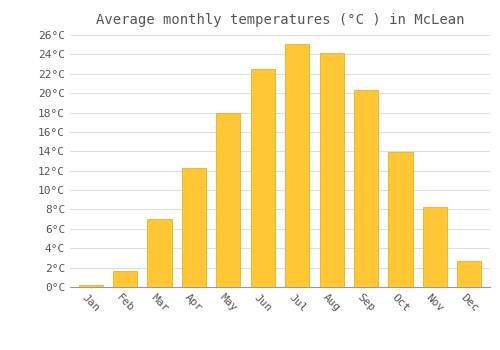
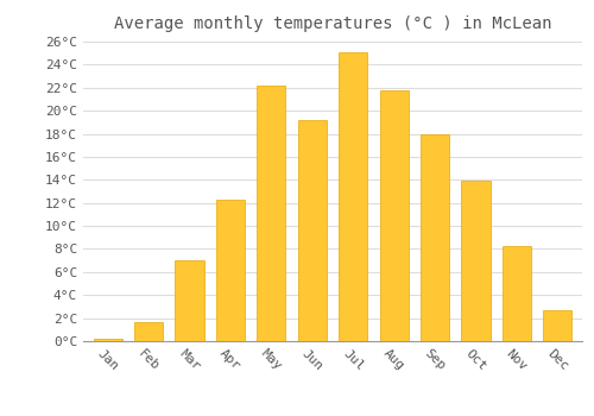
May: 18.0°C -> 22.2°C
Jun: 22.5°C -> 19.2°C
Aug: 24.1°C -> 21.8°C
Sep: 20.3°C -> 18.0°C
